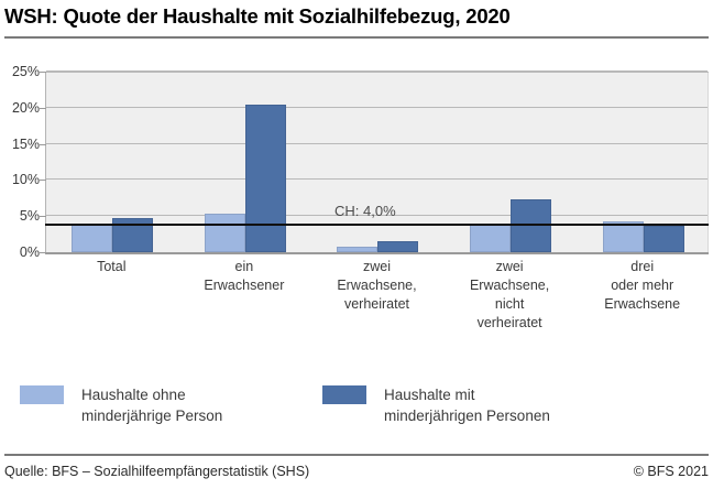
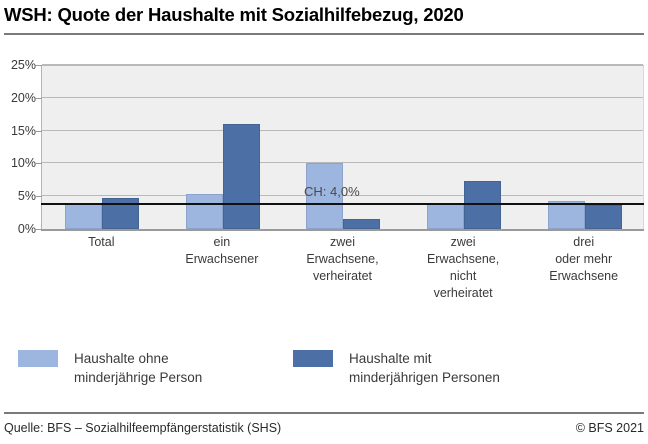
Haushalte mit minderjährigen Personen/ein Erwachsener: 20% -> 16%
Haushalte ohne minderjährige Person/zwei Erwachsene, verheiratet: 1% -> 10%
